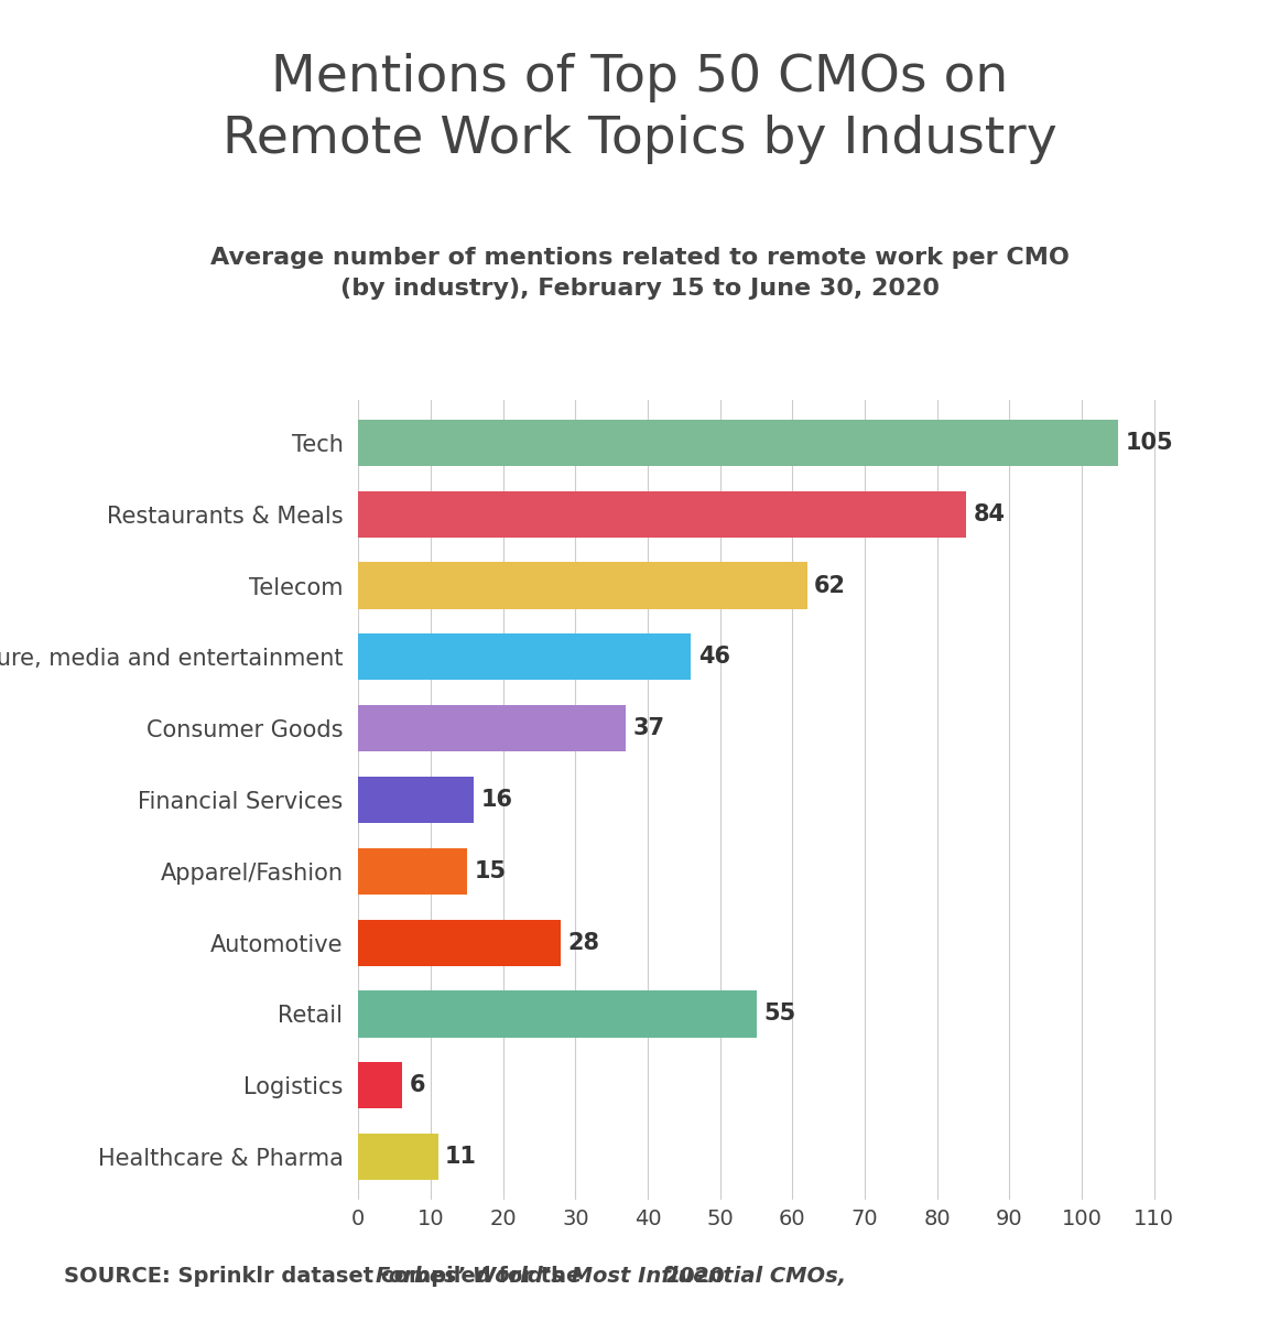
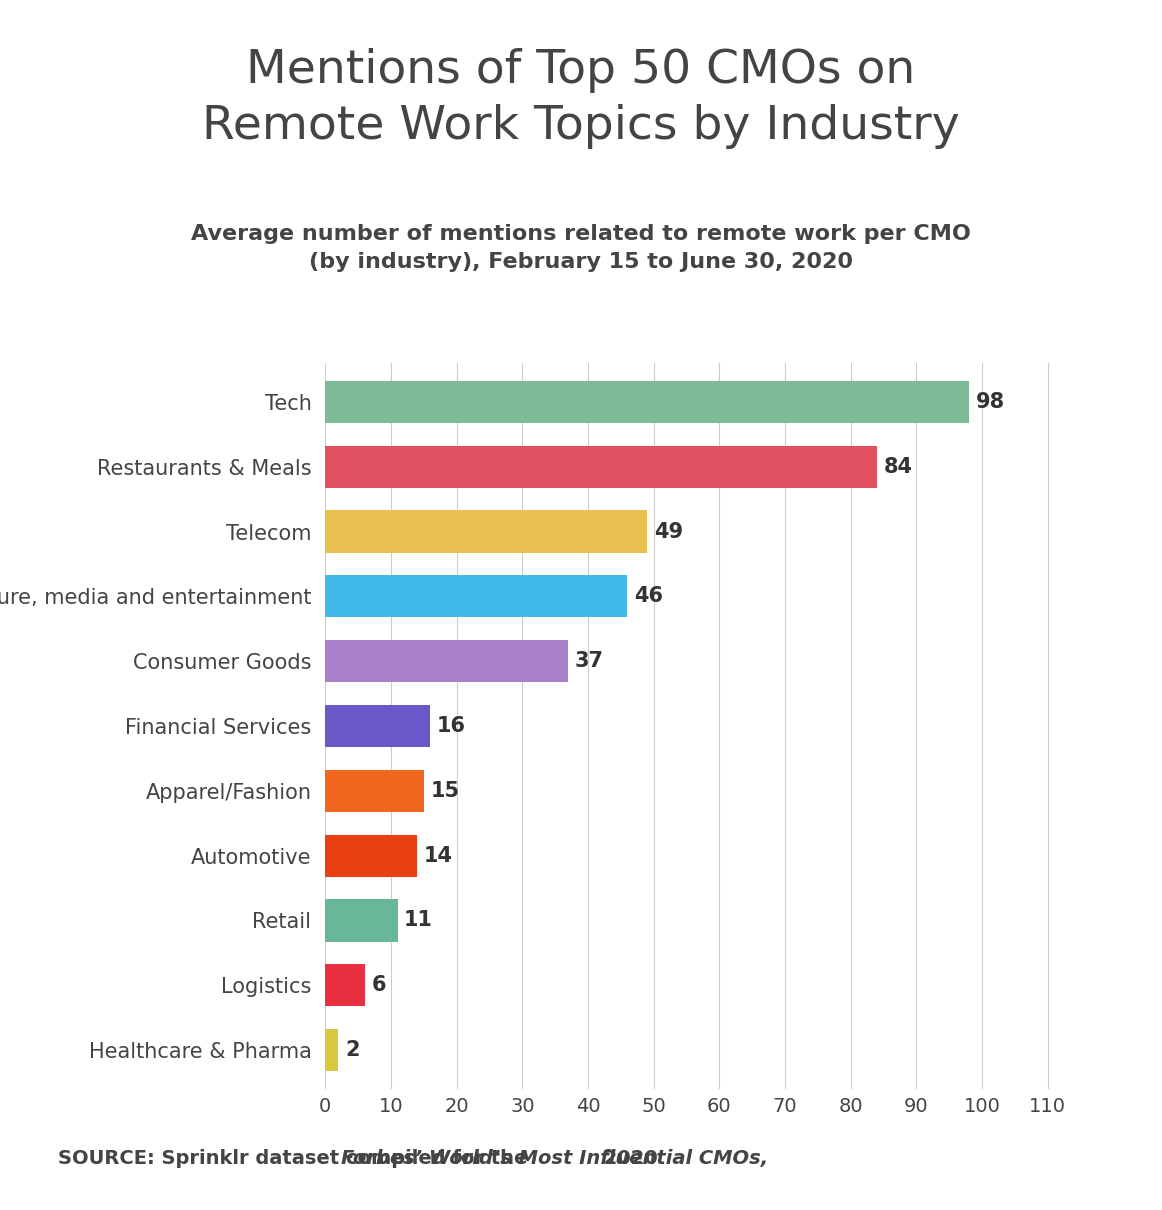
Tech: 105 -> 98
Telecom: 62 -> 49
Automotive: 28 -> 14
Retail: 55 -> 11
Healthcare & Pharma: 11 -> 2
